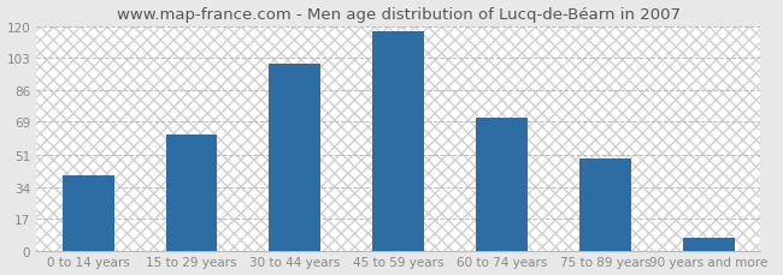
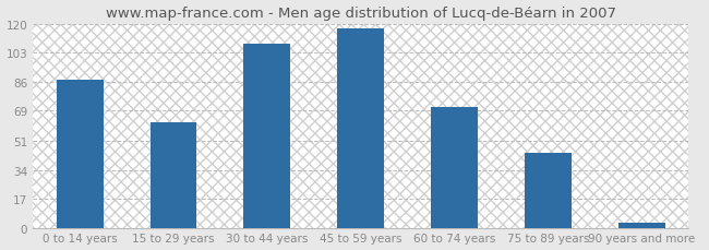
0 to 14 years: 40 -> 87
30 to 44 years: 100 -> 108
75 to 89 years: 49 -> 44
90 years and more: 7 -> 3
